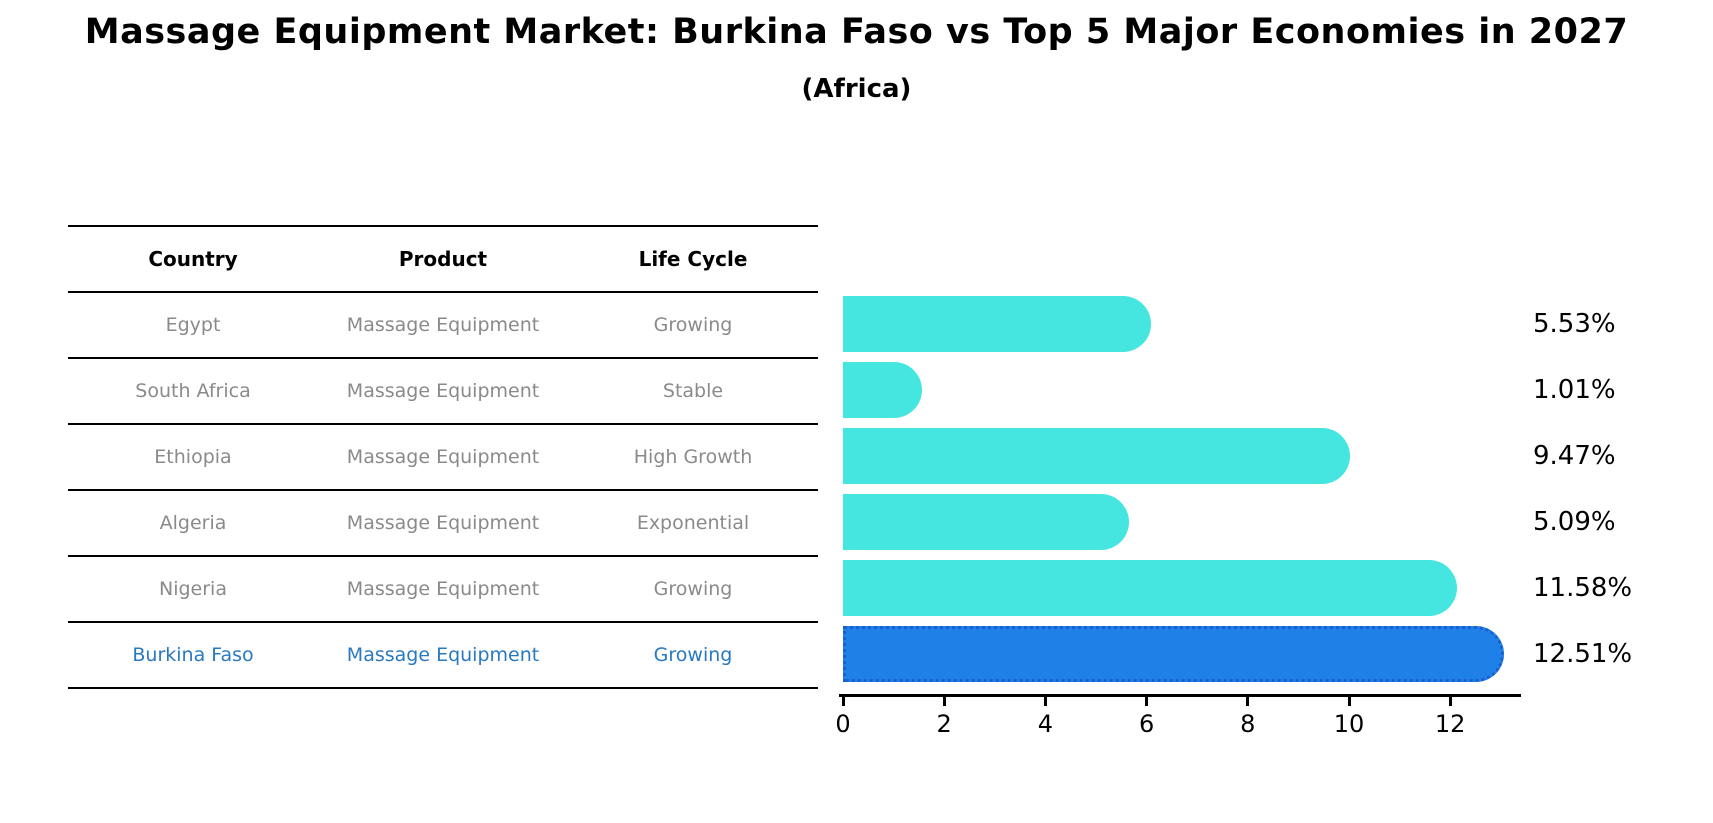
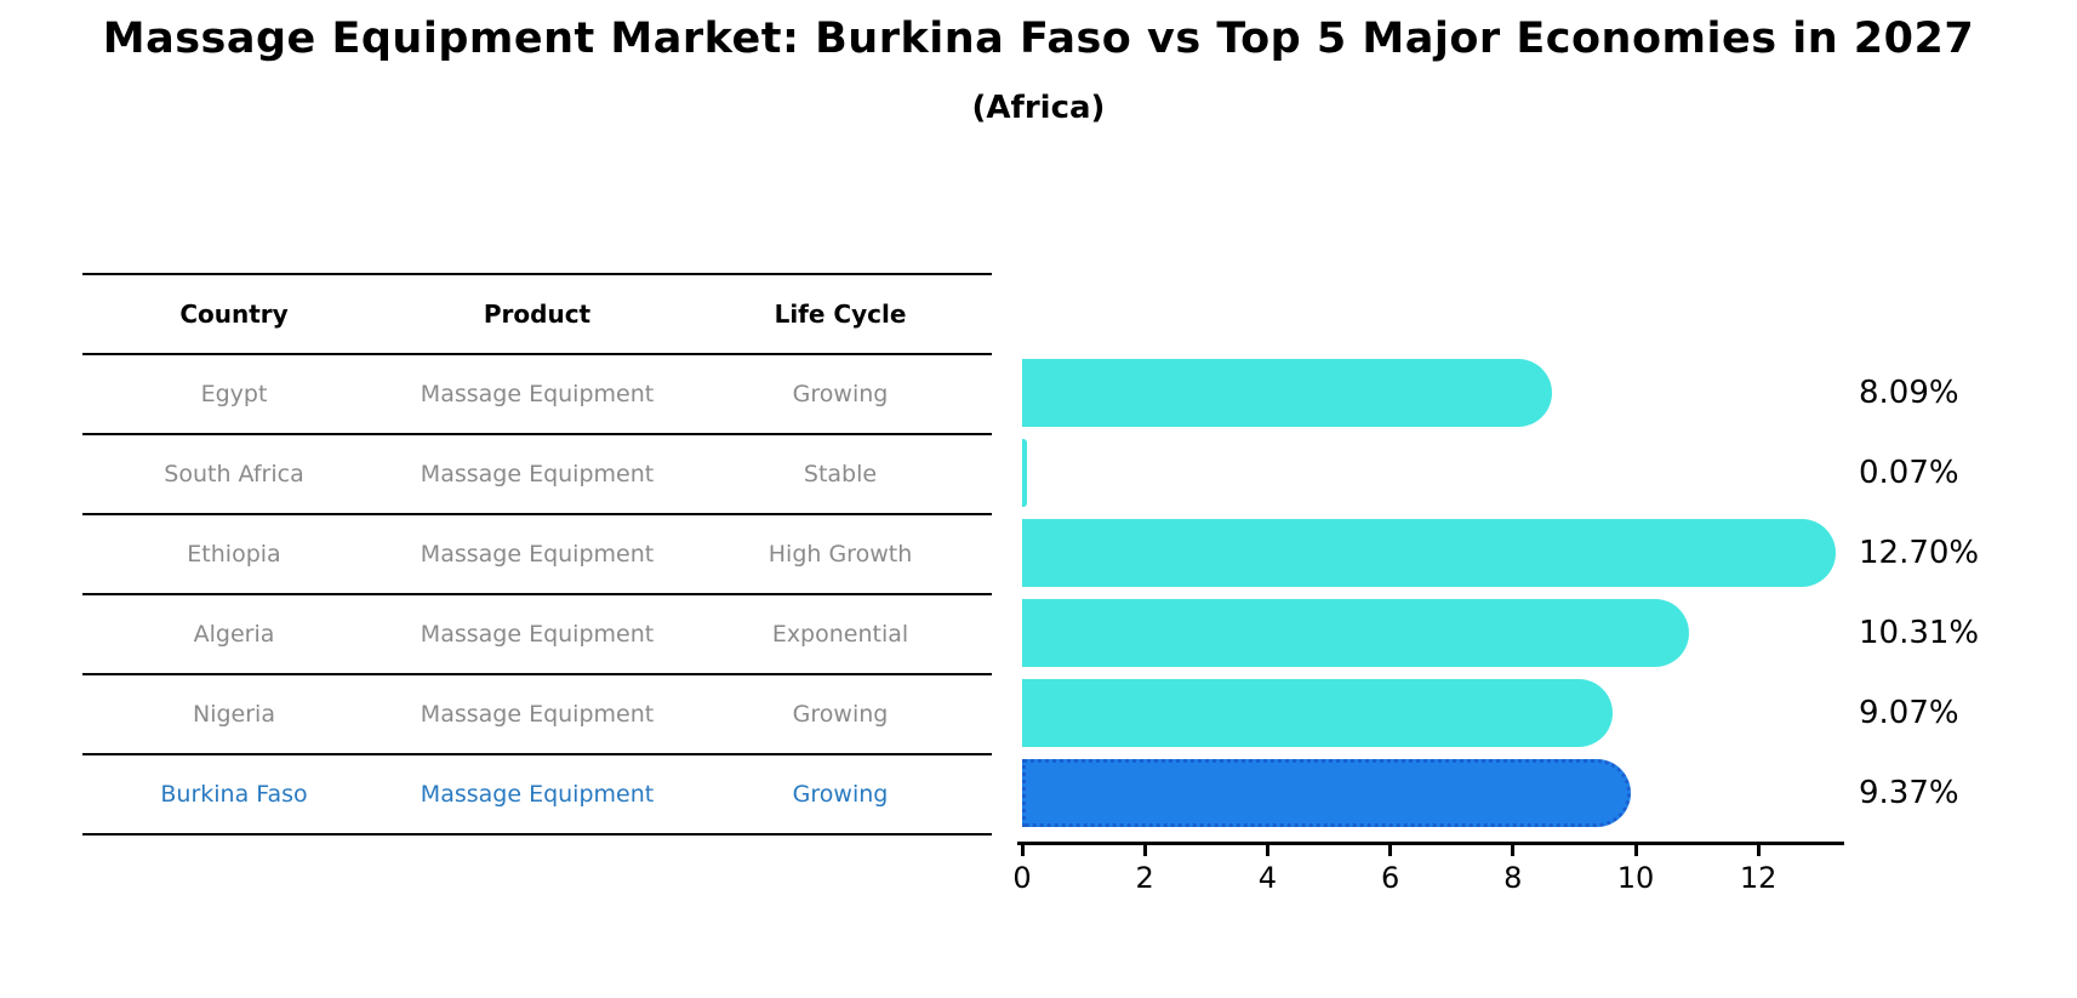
Egypt: 5.53% -> 8.09%
South Africa: 1.01% -> 0.07%
Ethiopia: 9.47% -> 12.70%
Algeria: 5.09% -> 10.31%
Nigeria: 11.58% -> 9.07%
Burkina Faso: 12.51% -> 9.37%
